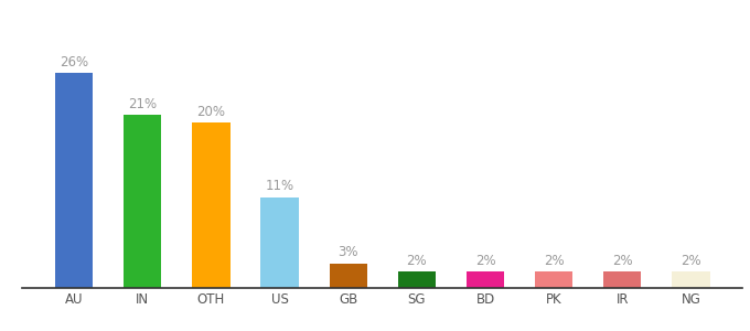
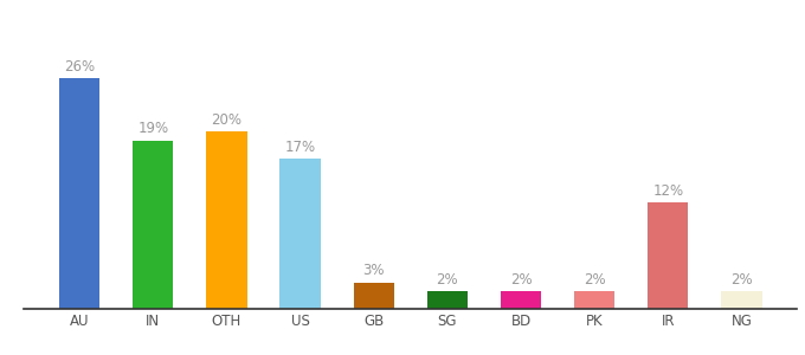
IN: 21% -> 19%
US: 11% -> 17%
IR: 2% -> 12%
